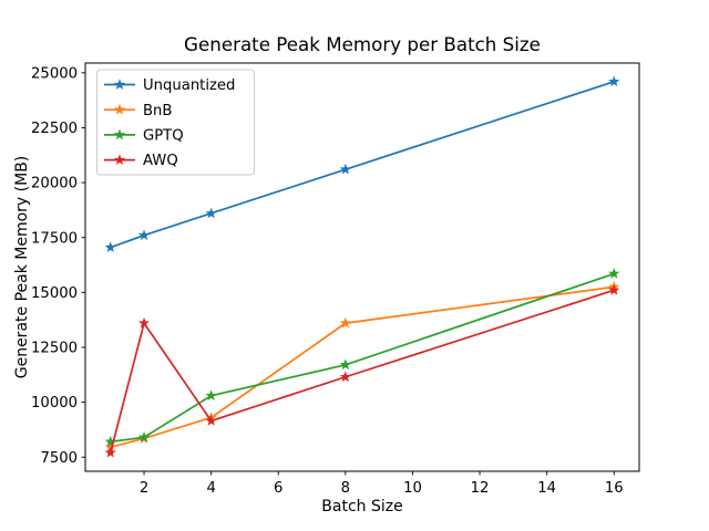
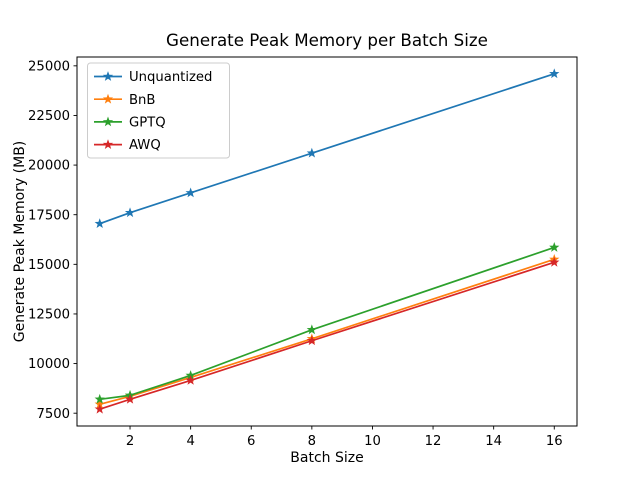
AWQ/2: 13600 -> 8200
GPTQ/4: 10300 -> 9400
BnB/8: 13600 -> 11200
